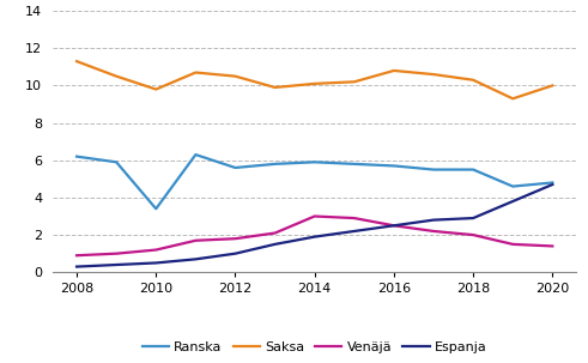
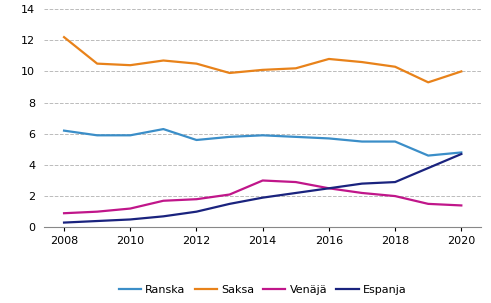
Saksa/2008: 11.3 -> 12.2
Ranska/2010: 3.4 -> 5.9
Saksa/2010: 9.8 -> 10.4
